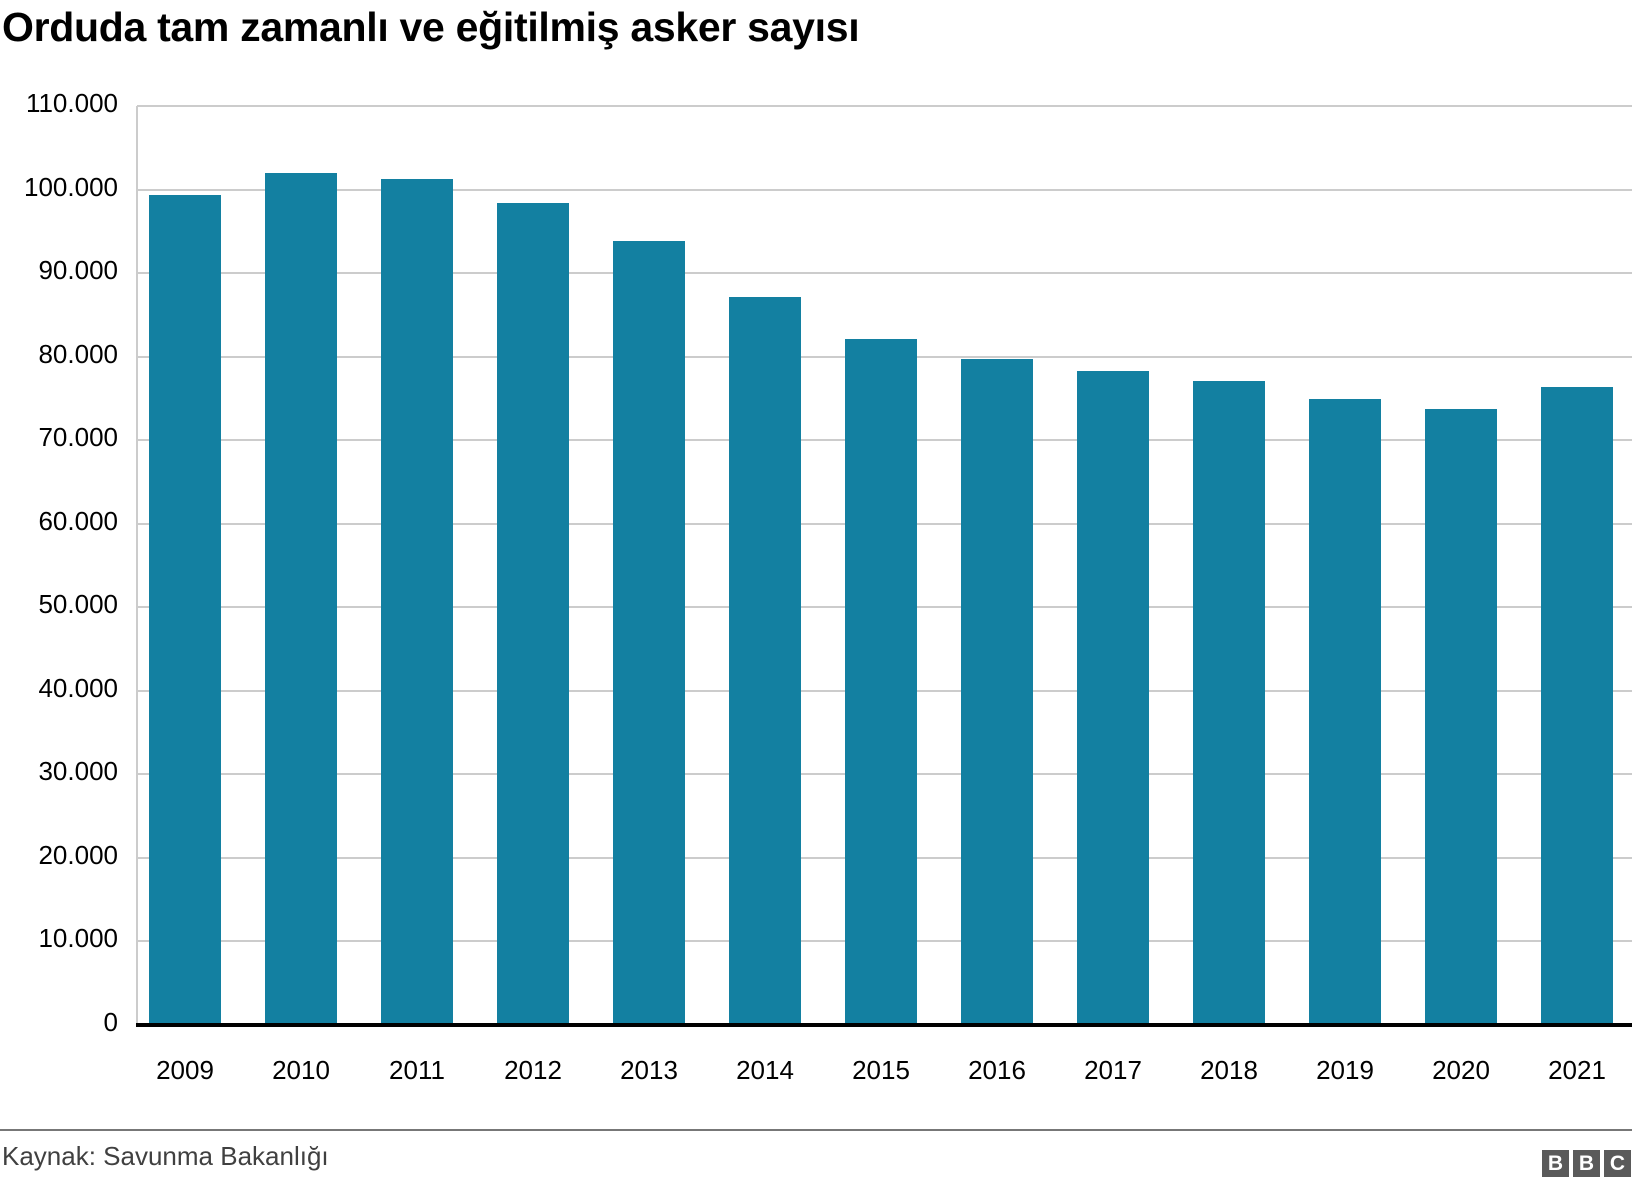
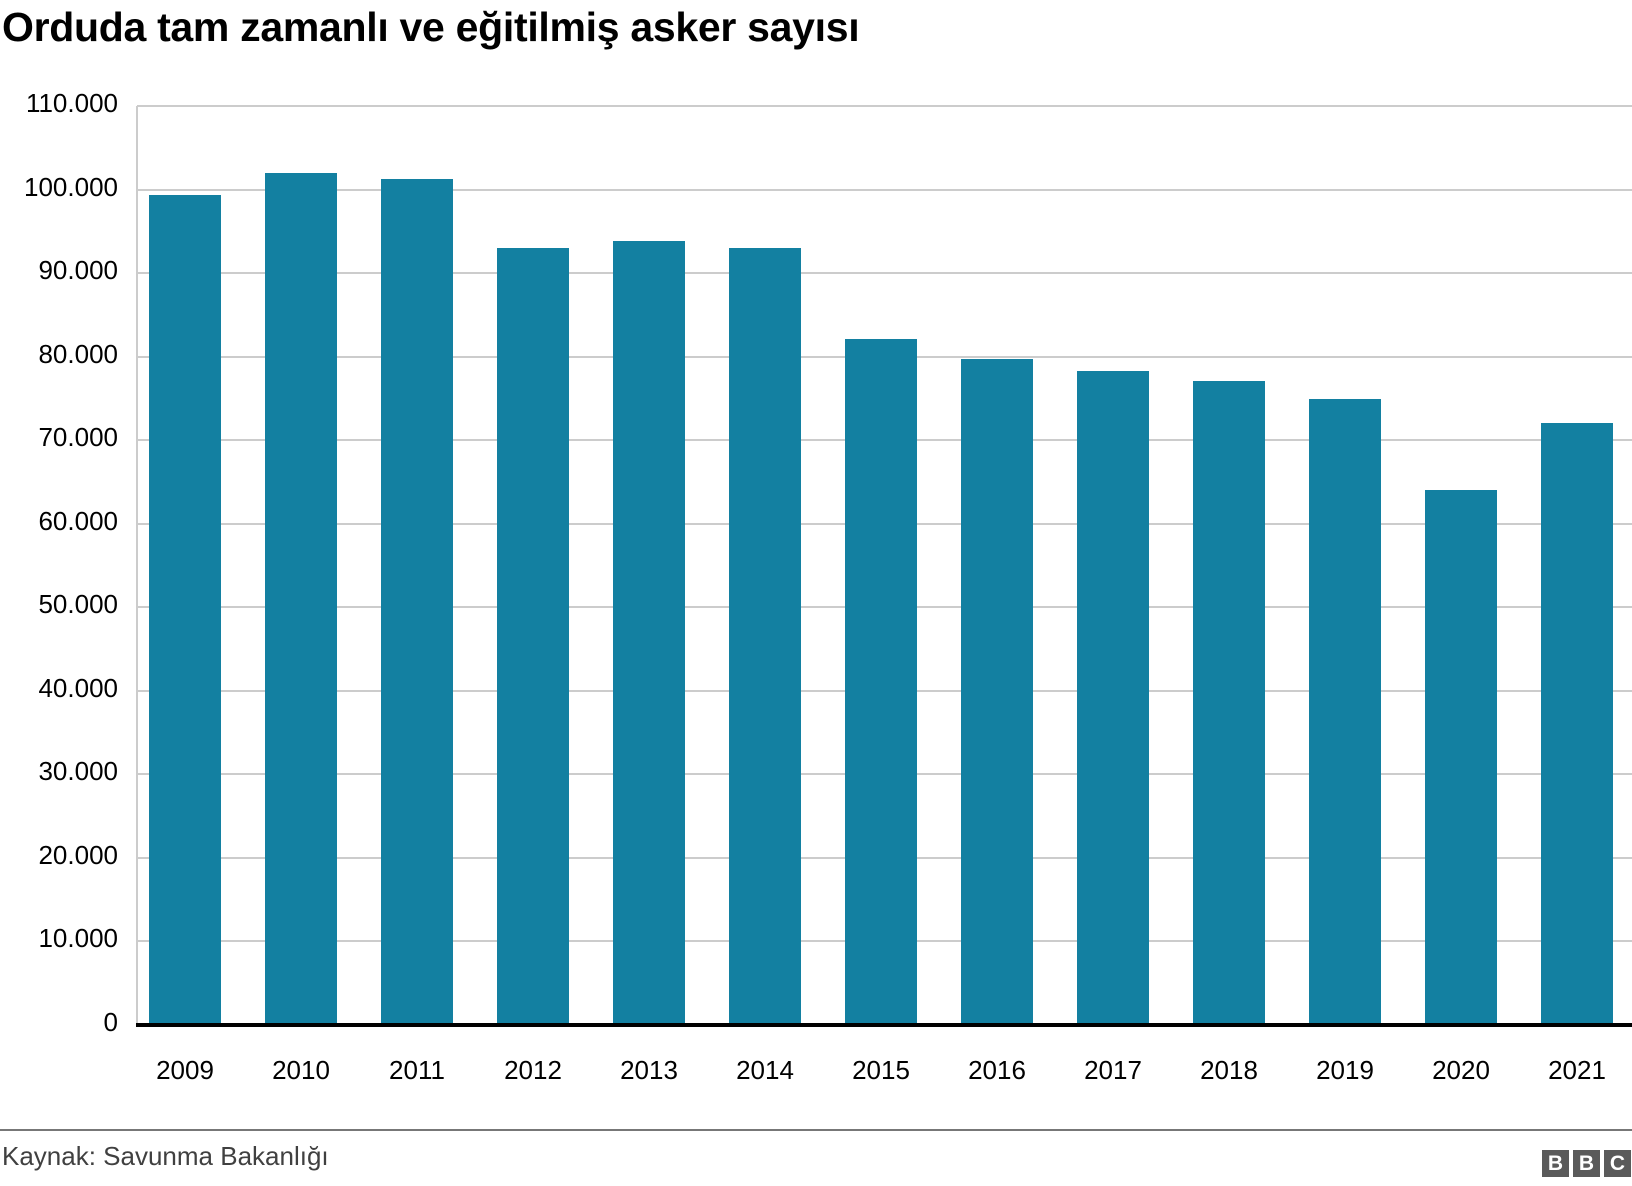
2012: 98000 -> 93000
2014: 87000 -> 93000
2020: 74000 -> 64000
2021: 76000 -> 72000
